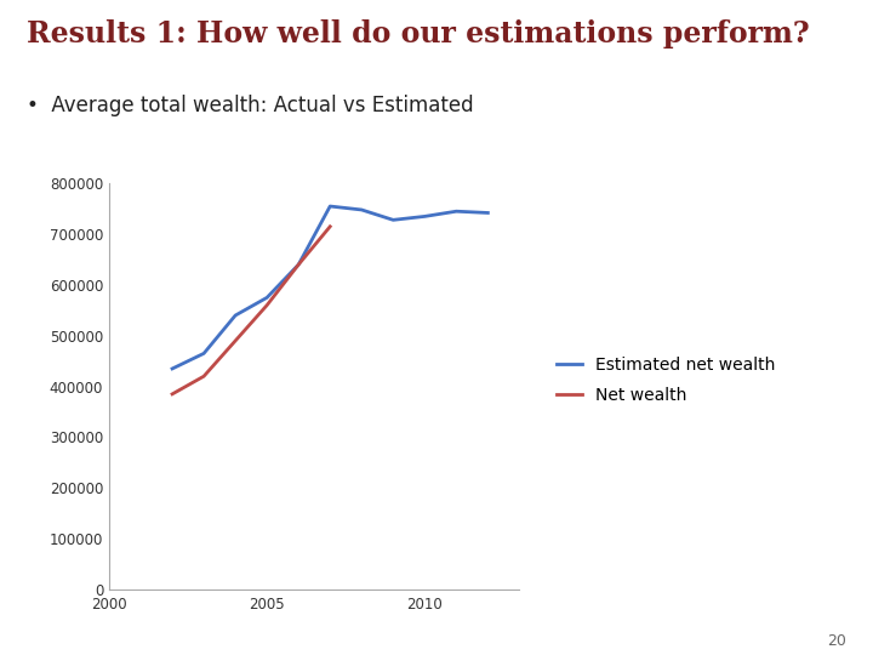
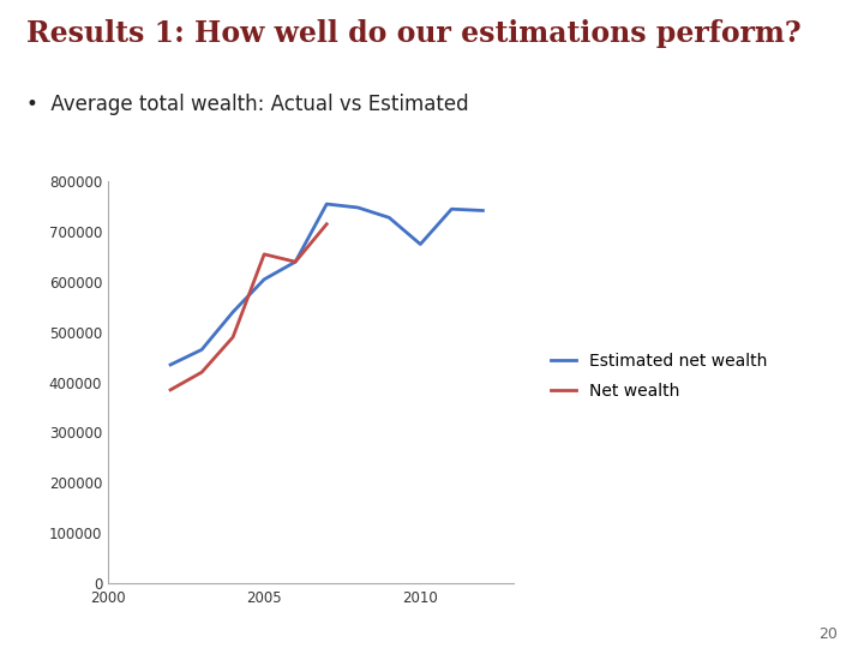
Estimated net wealth/2005: 575000 -> 605000
Net wealth/2005: 560000 -> 655000
Estimated net wealth/2010: 735000 -> 675000
